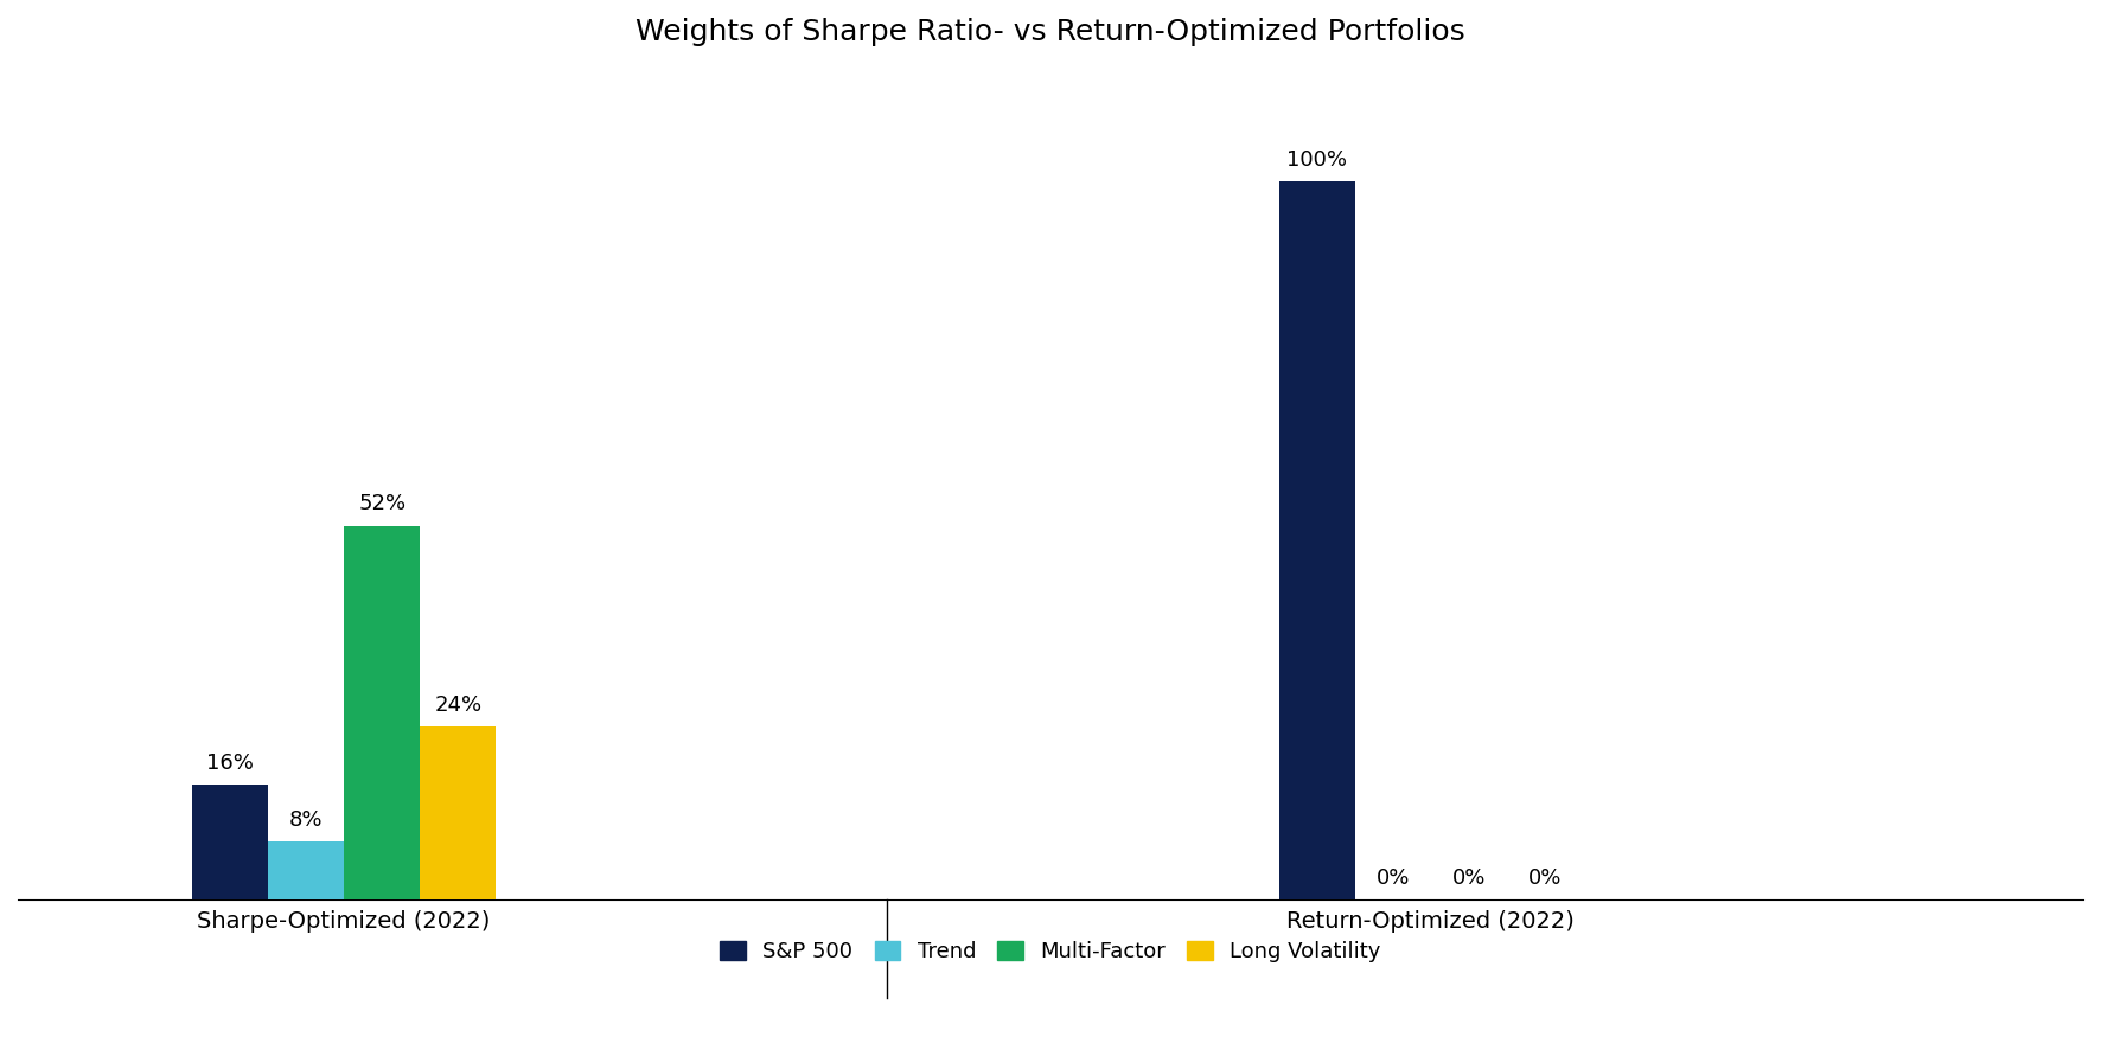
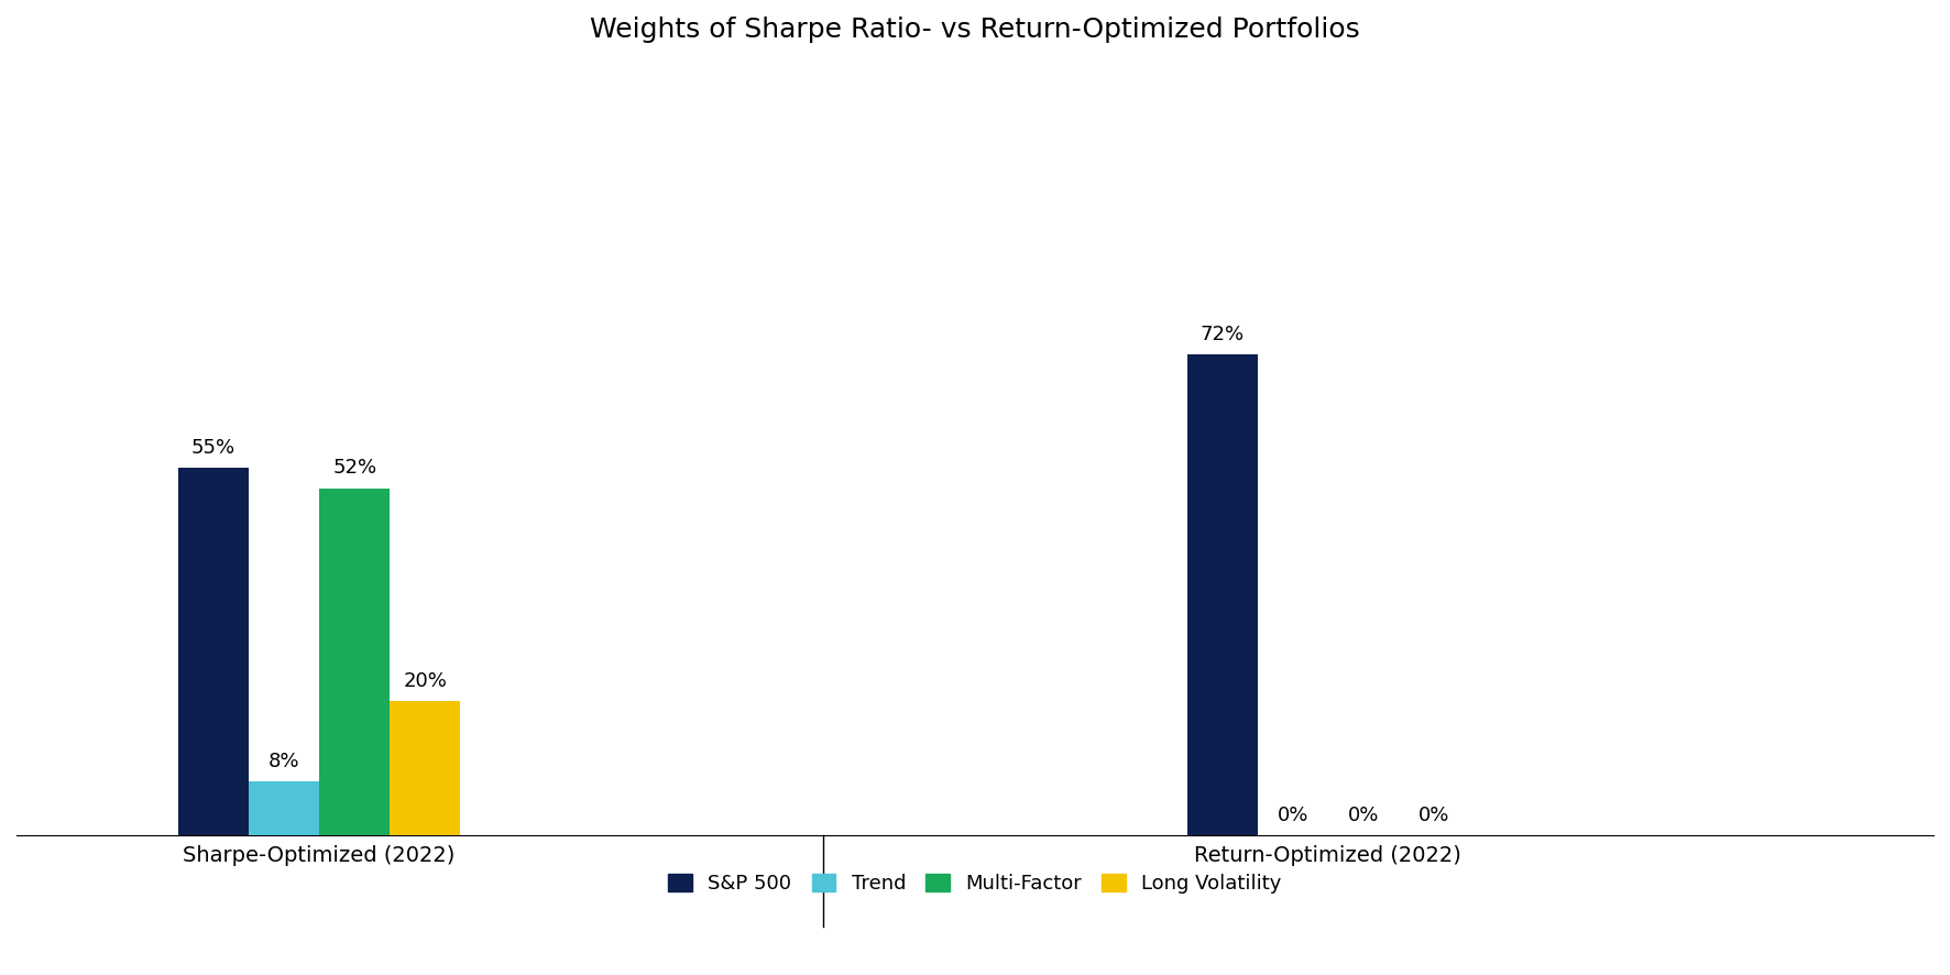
S&P 500/Sharpe-Optimized (2022): 16% -> 55%
Long Volatility/Sharpe-Optimized (2022): 24% -> 20%
S&P 500/Return-Optimized (2022): 100% -> 72%
